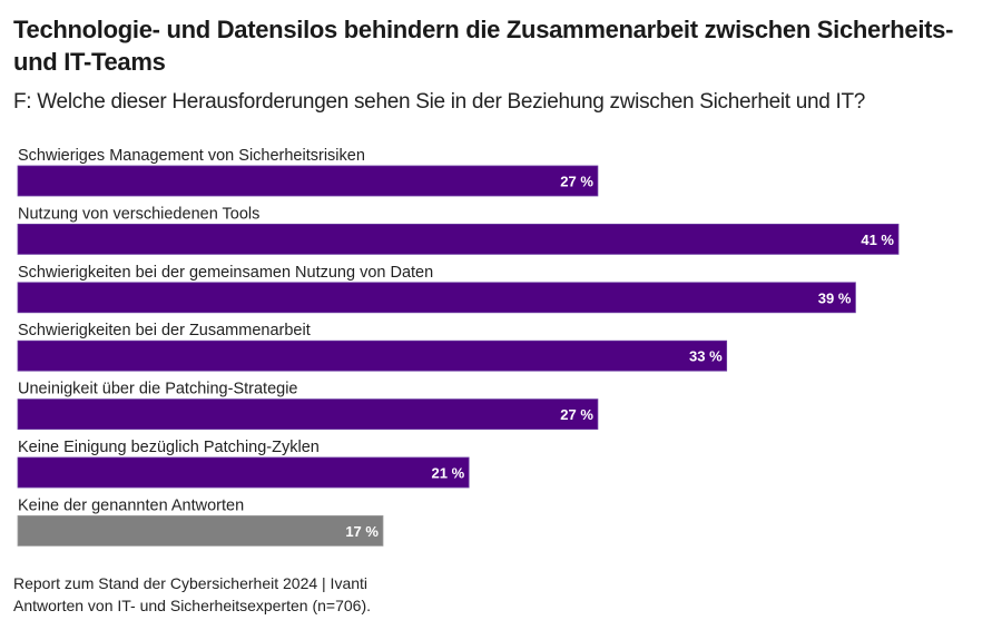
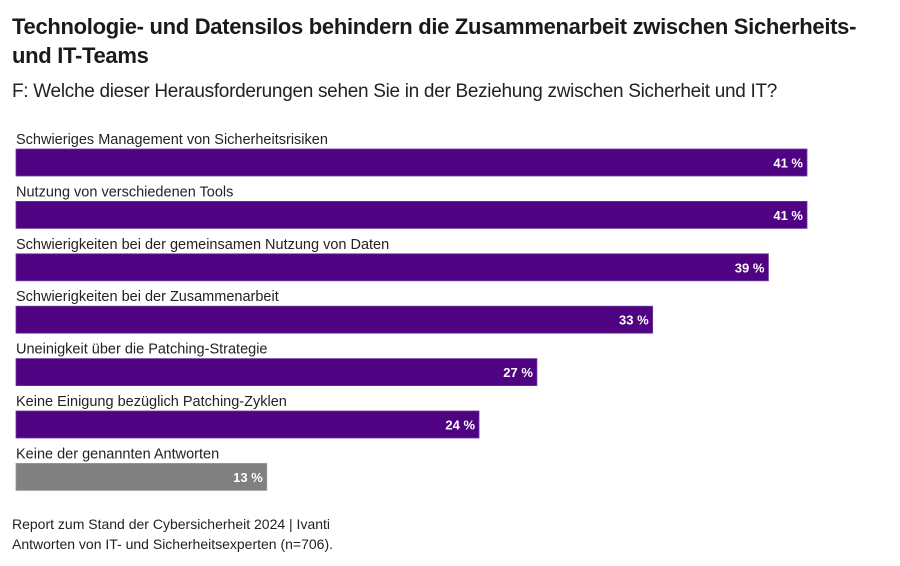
Schwieriges Management von Sicherheitsrisiken: 27 -> 41
Keine Einigung bezüglich Patching-Zyklen: 21 -> 24
Keine der genannten Antworten: 17 -> 13
